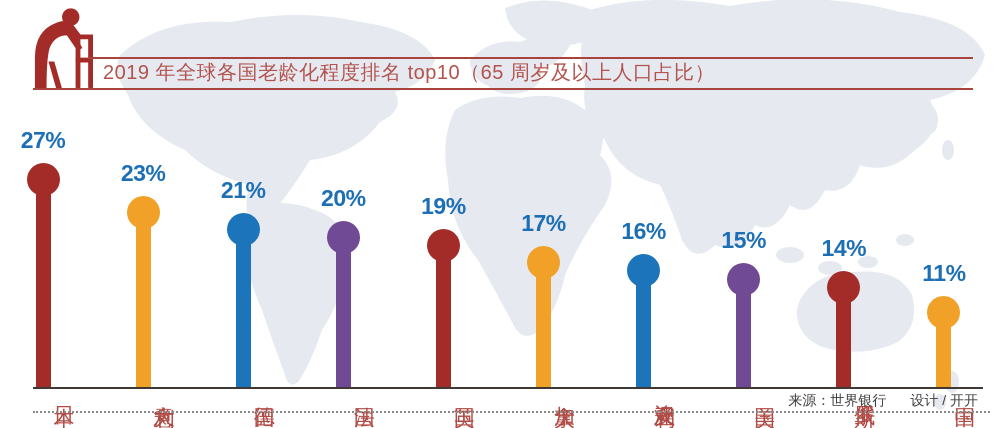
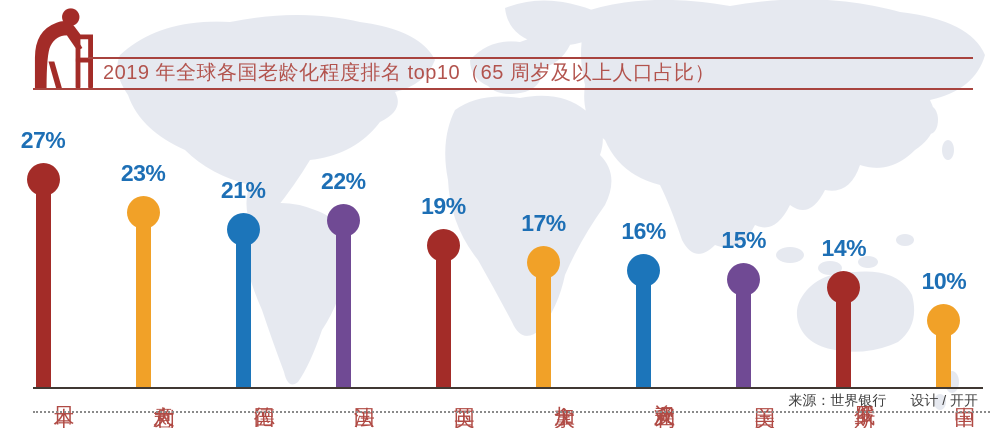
法国: 20% -> 22%
中国: 11% -> 10%
